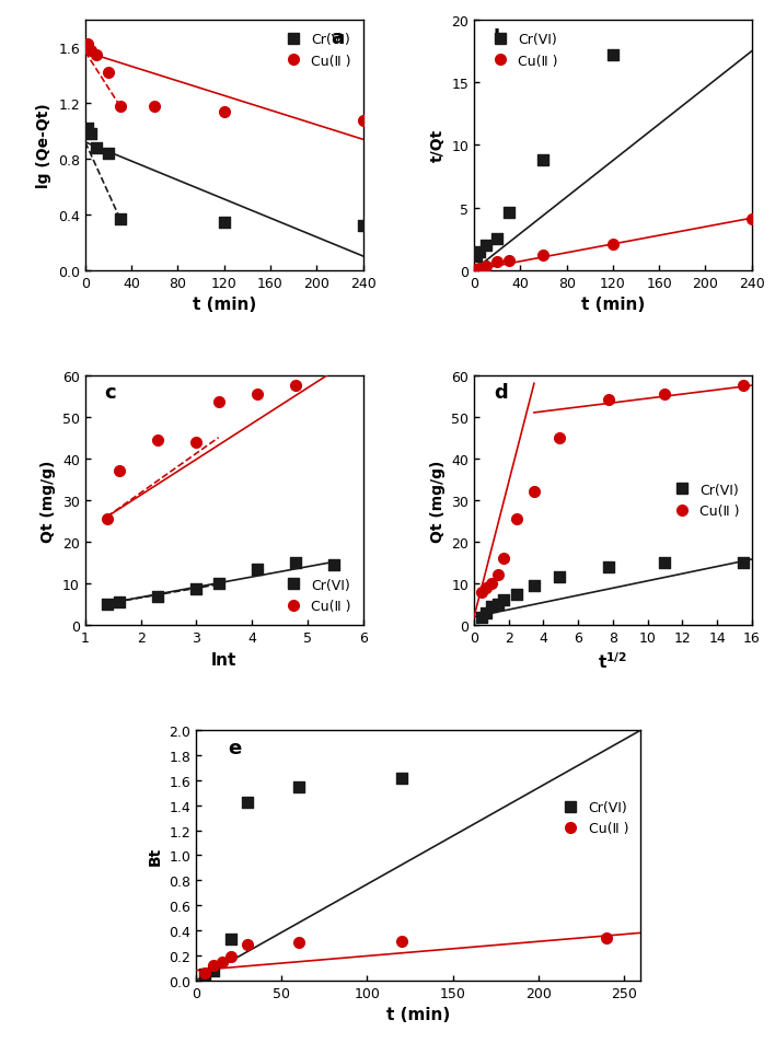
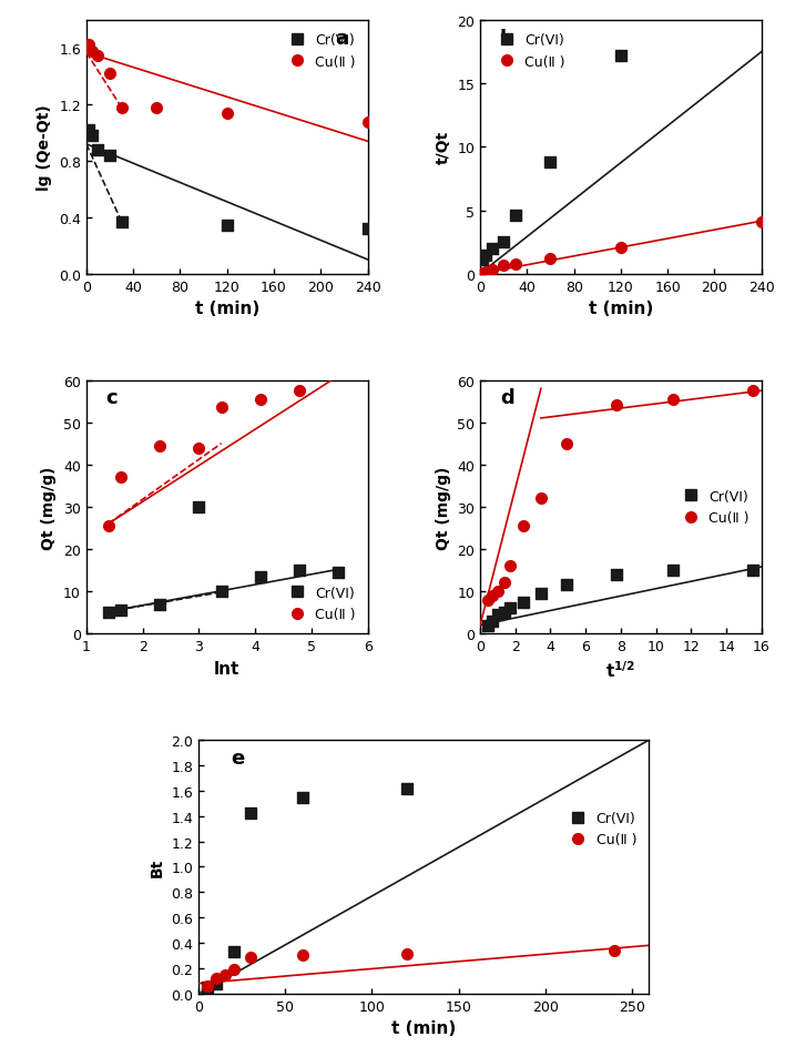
Cr(VI)/3: 8.8 -> 30.0
